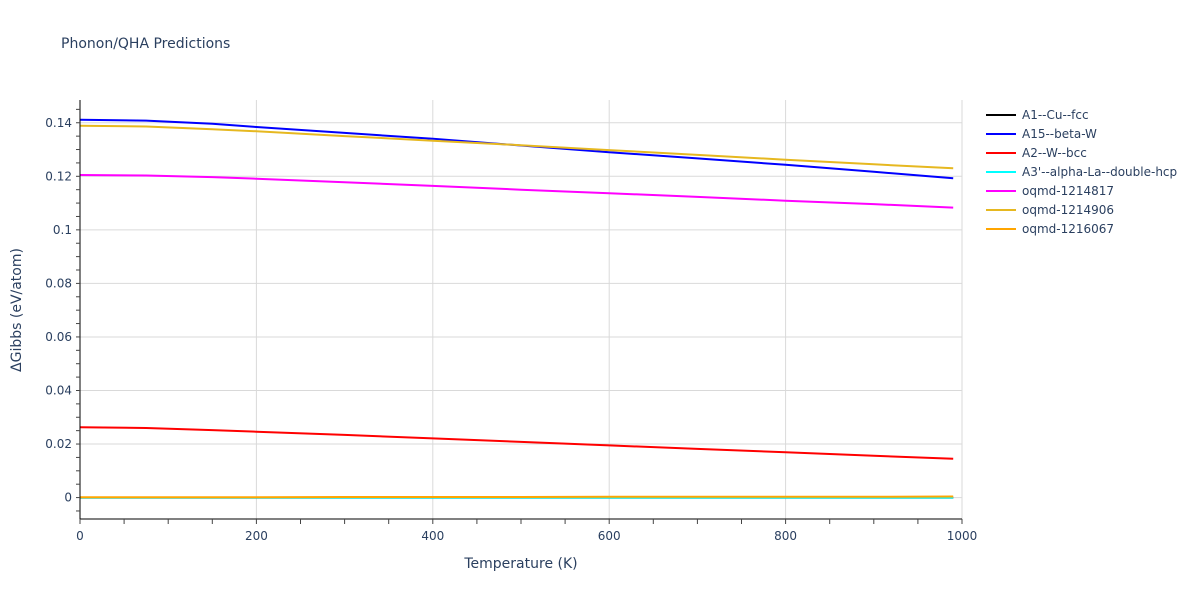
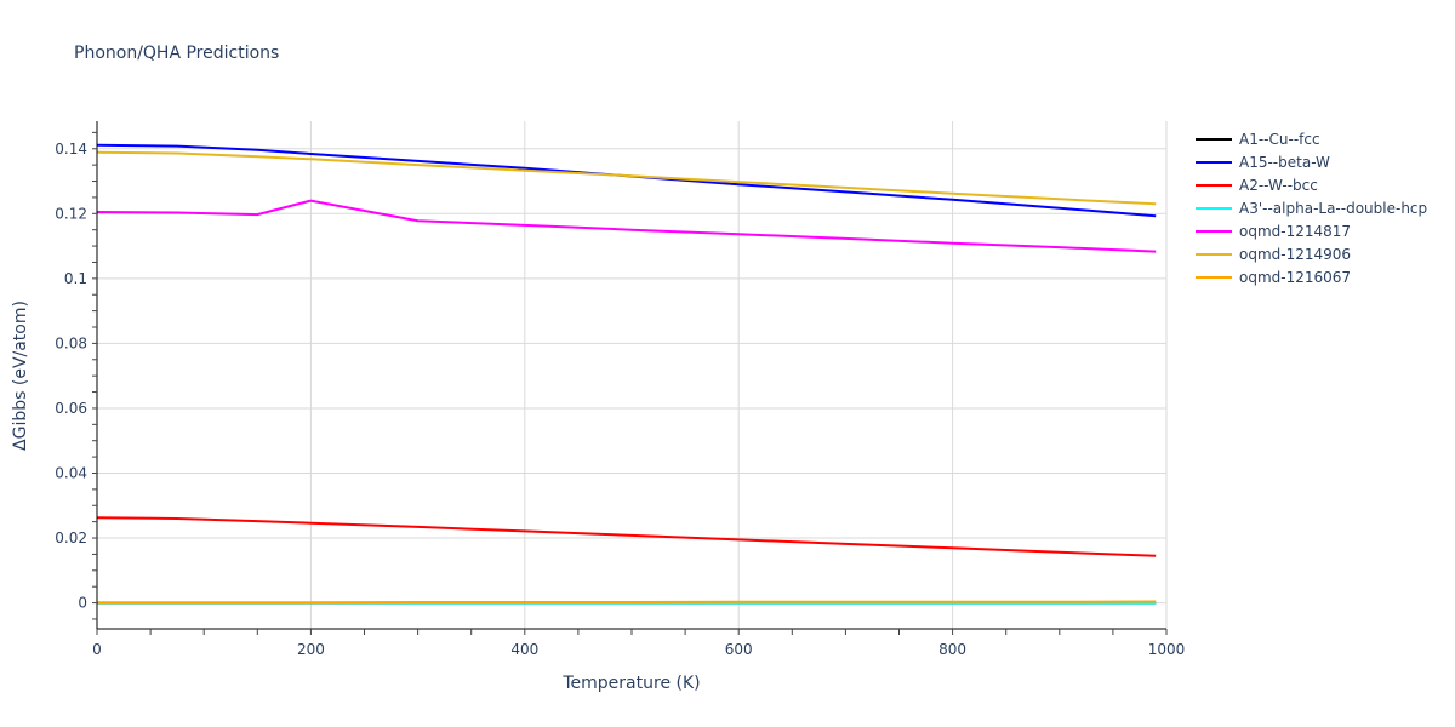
oqmd-1214817/200: 0.119 -> 0.124
